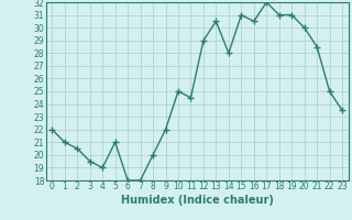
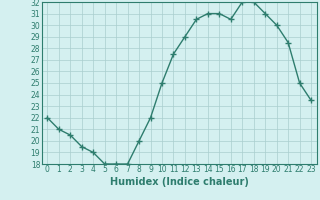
5: 21.0 -> 18.0
11: 24.5 -> 27.5
14: 28.0 -> 31.0
18: 31.0 -> 32.0
